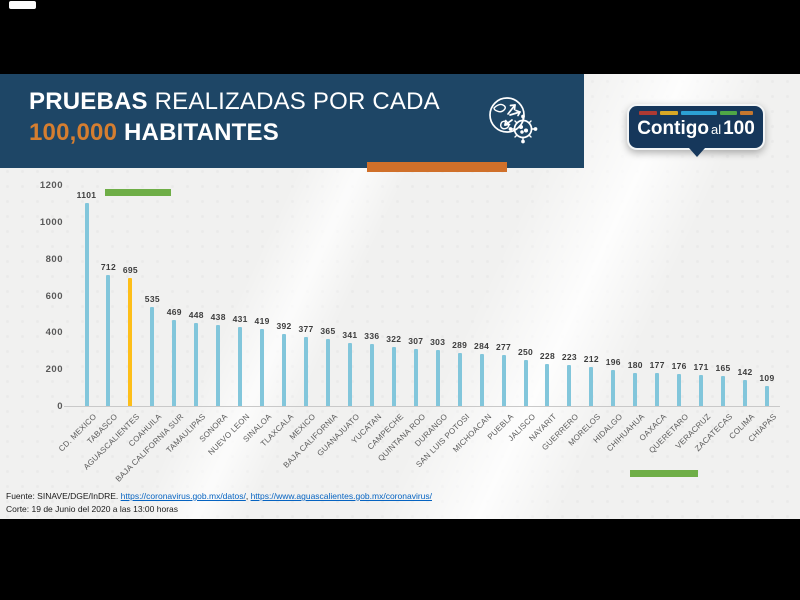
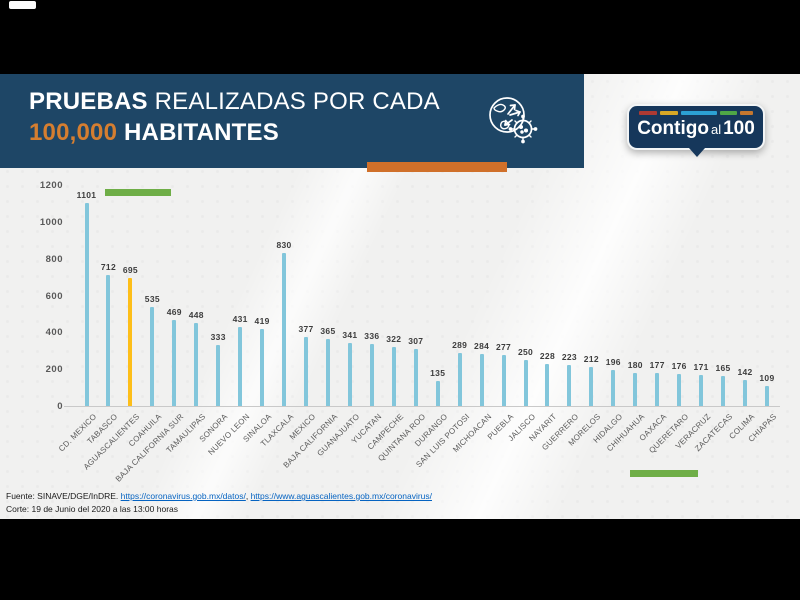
SONORA: 438 -> 333
TLAXCALA: 392 -> 830
DURANGO: 303 -> 135
